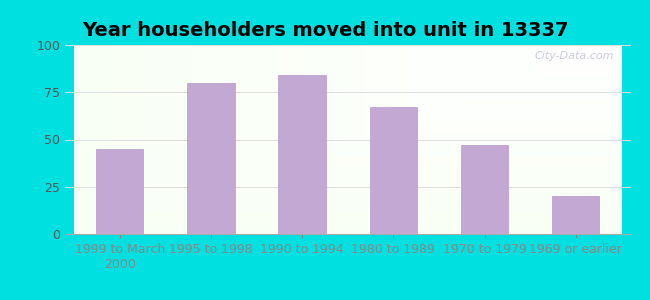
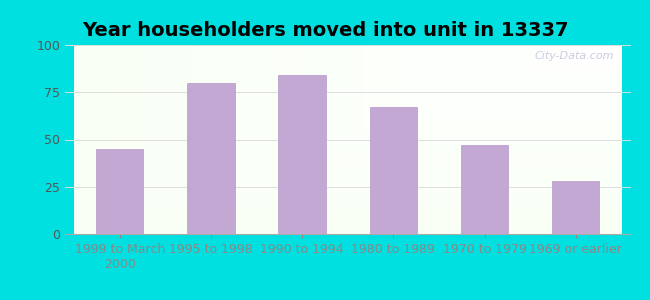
1969 or earlier: 20 -> 28
